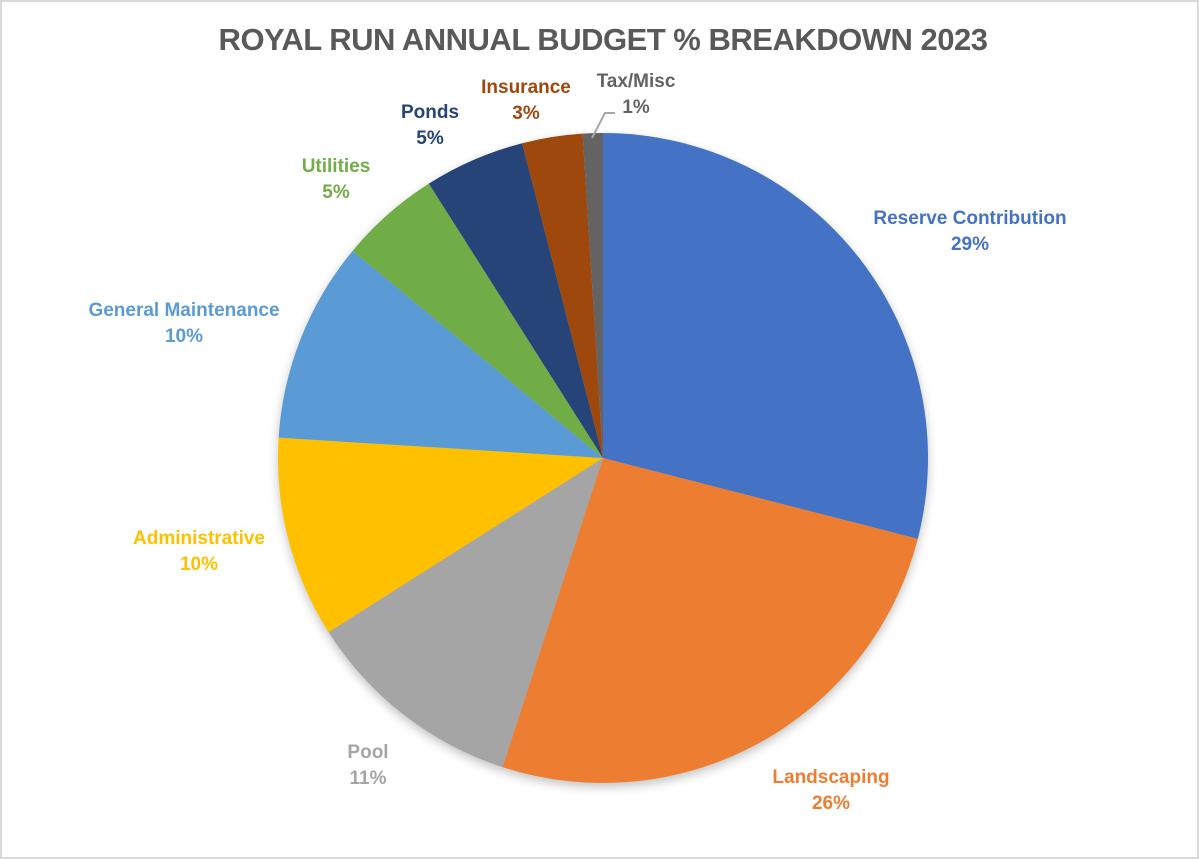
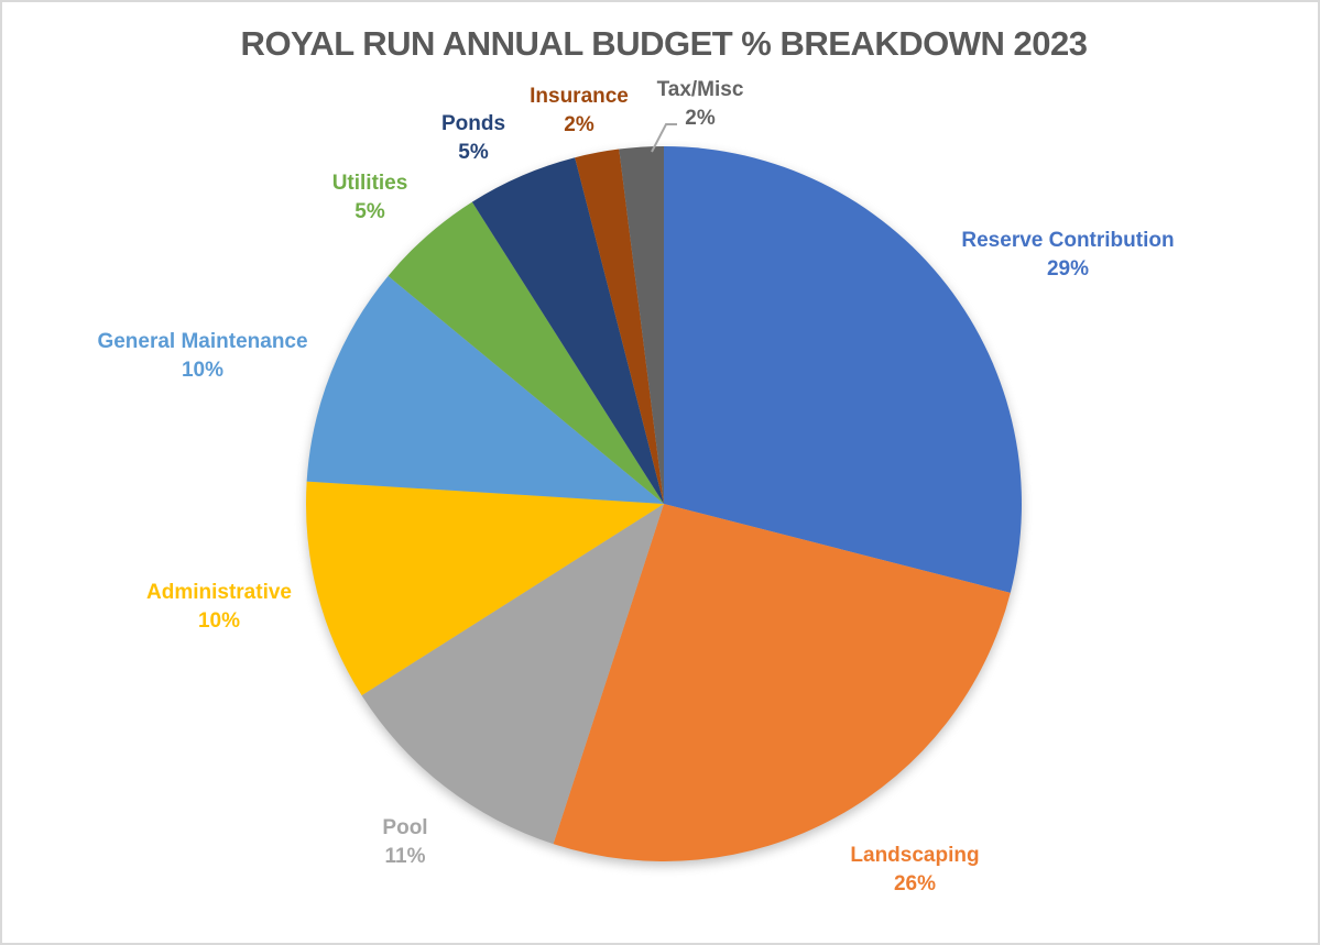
Insurance: 3% -> 2%
Tax/Misc: 1% -> 2%
